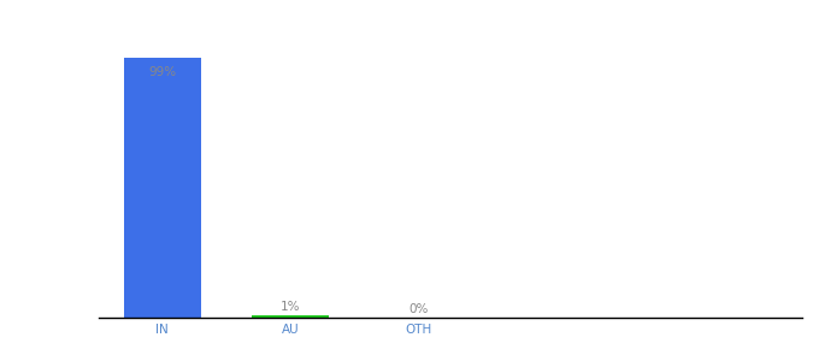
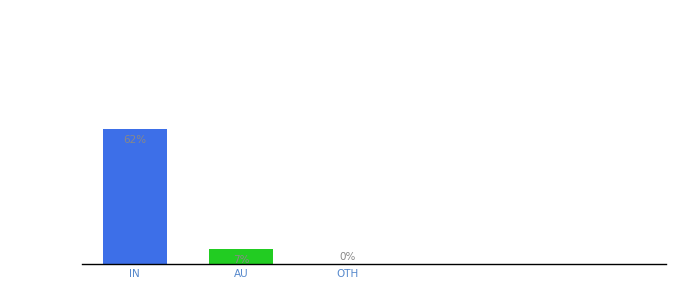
IN: 99% -> 62%
AU: 1% -> 7%
